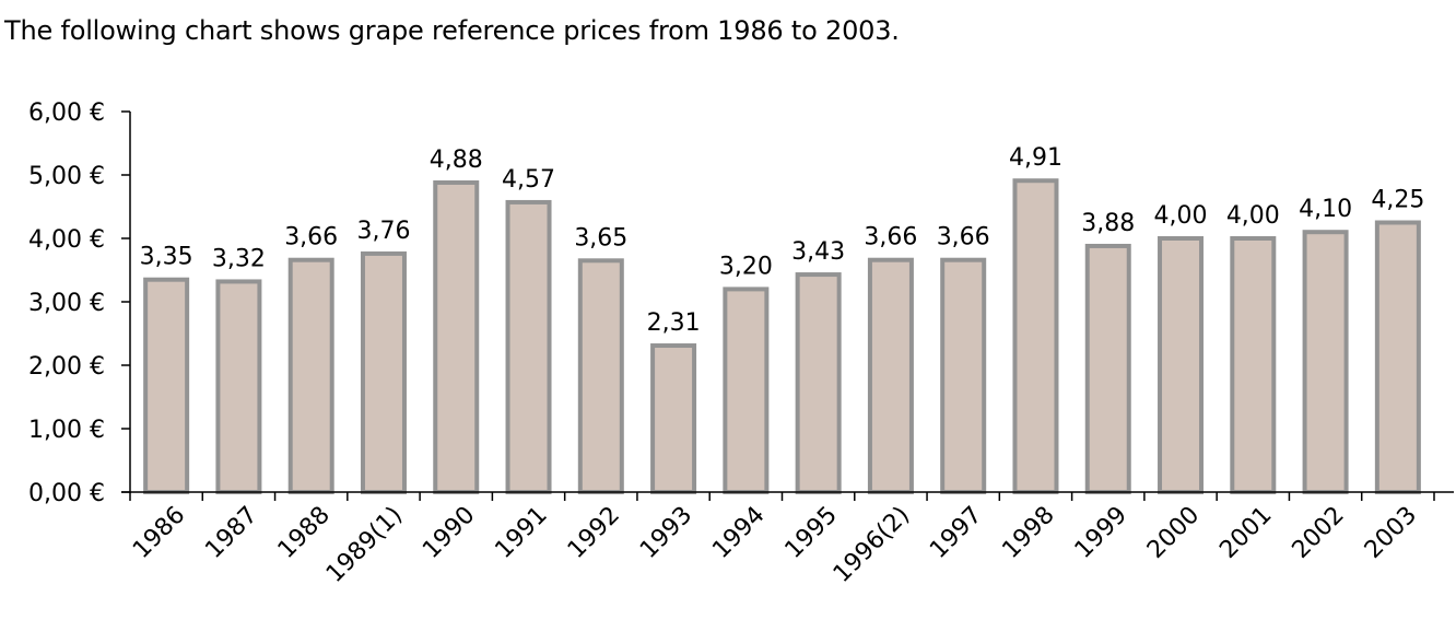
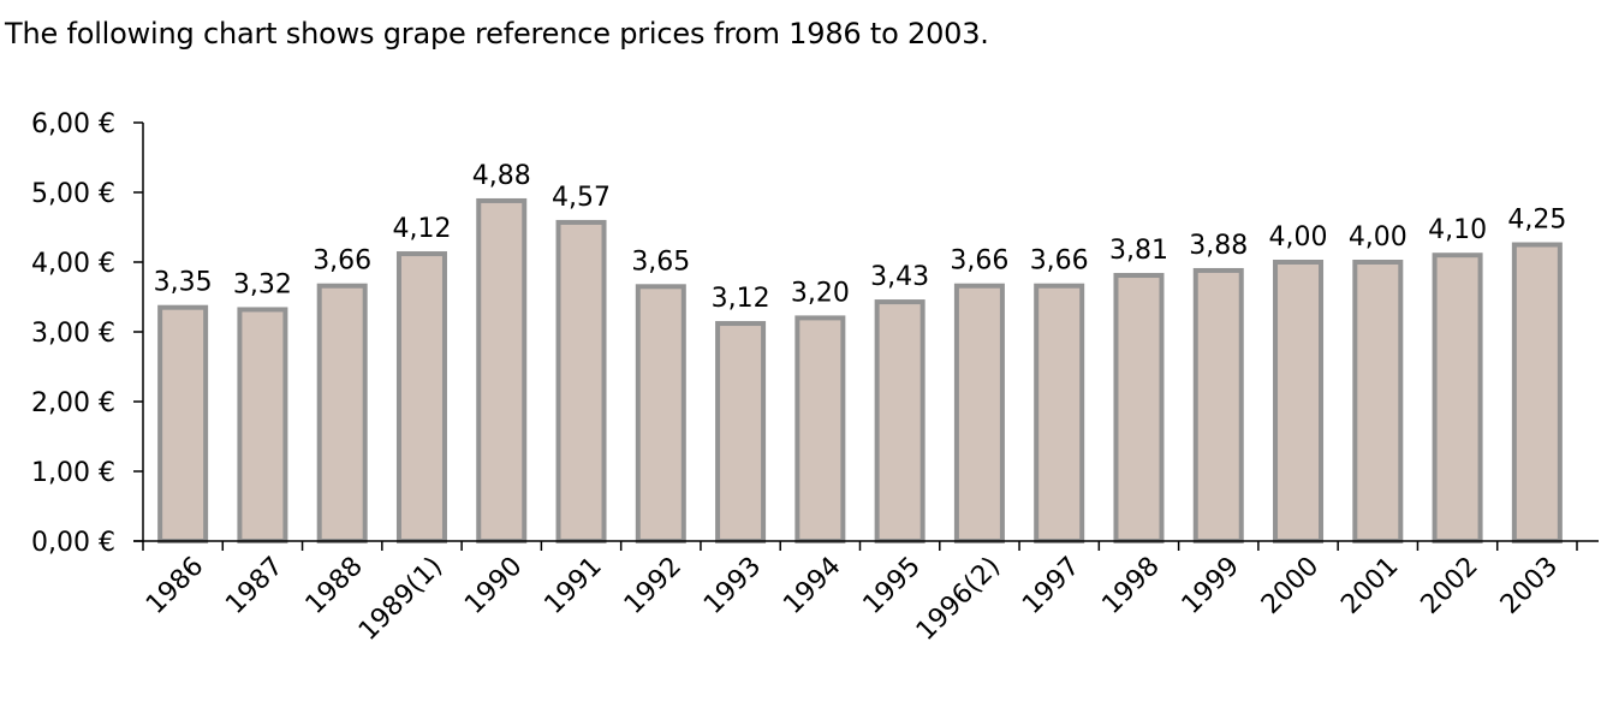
1989(1): 3,76 -> 4,12
1993: 2,31 -> 3,12
1998: 4,91 -> 3,81
